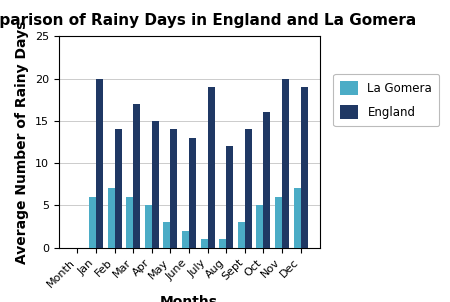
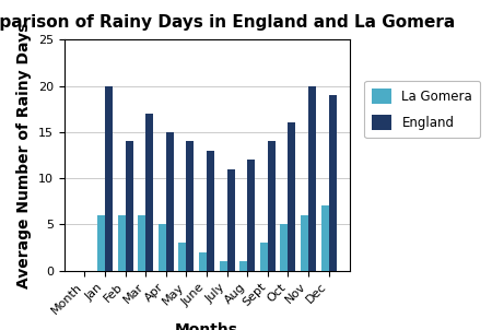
La Gomera/Feb: 7 -> 6
England/July: 19 -> 11
